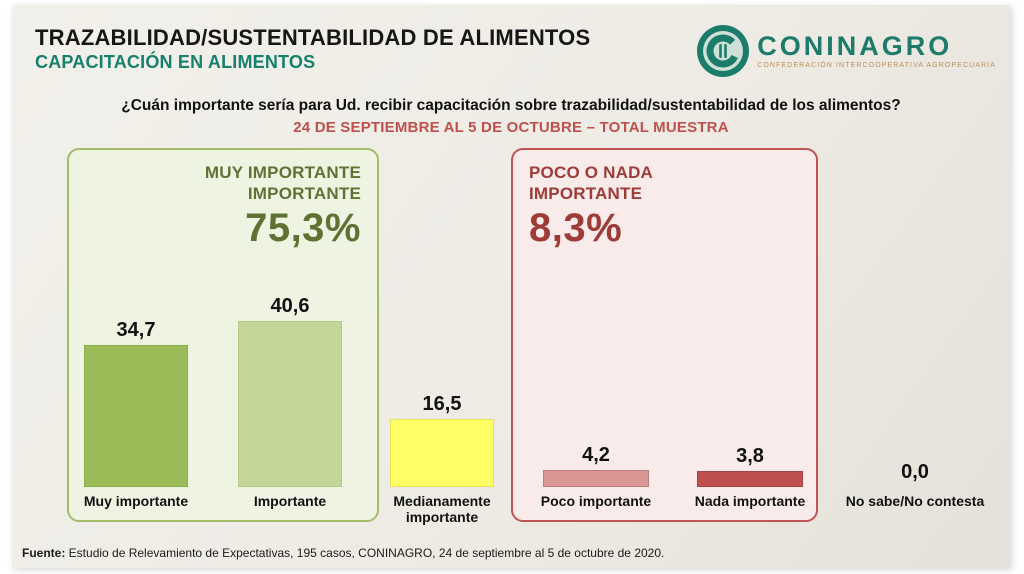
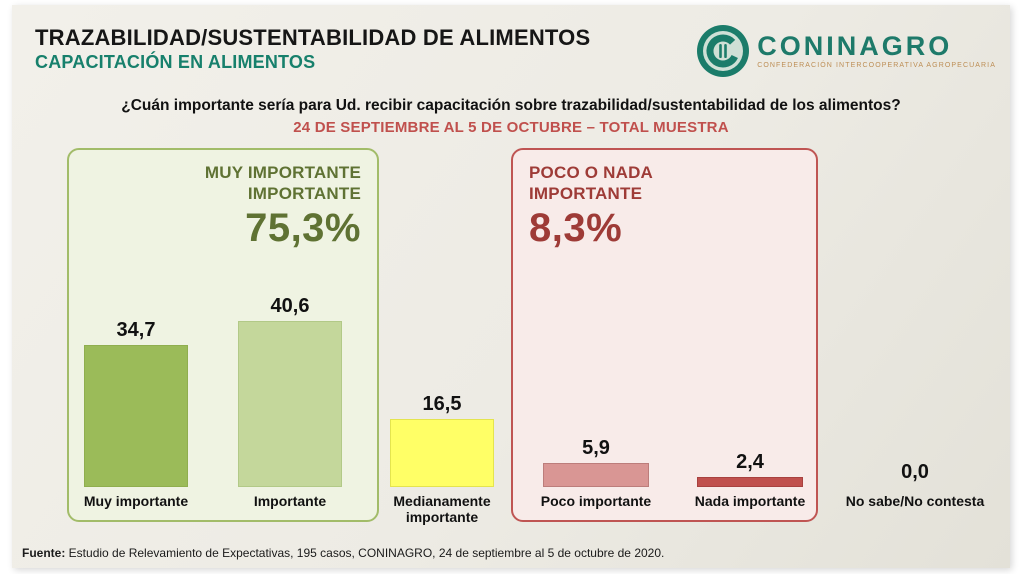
Poco importante: 4,2 -> 5,9
Nada importante: 3,8 -> 2,4
